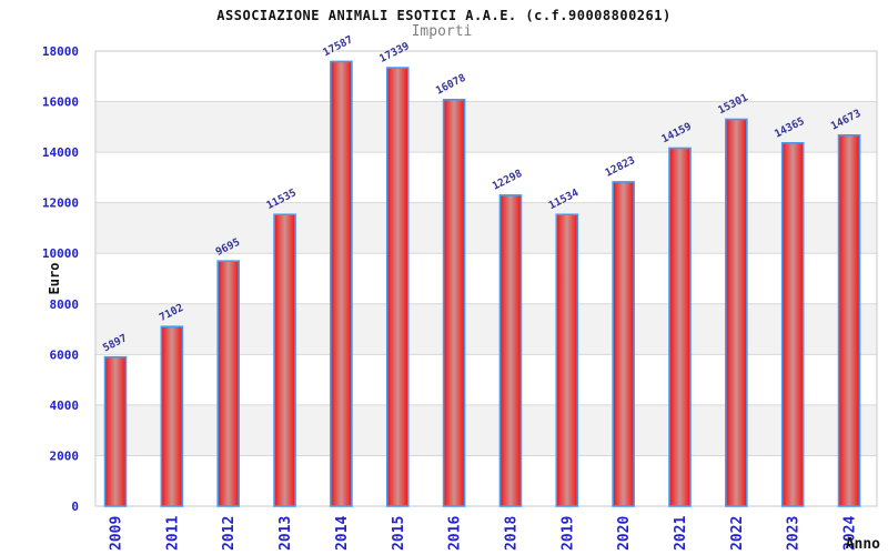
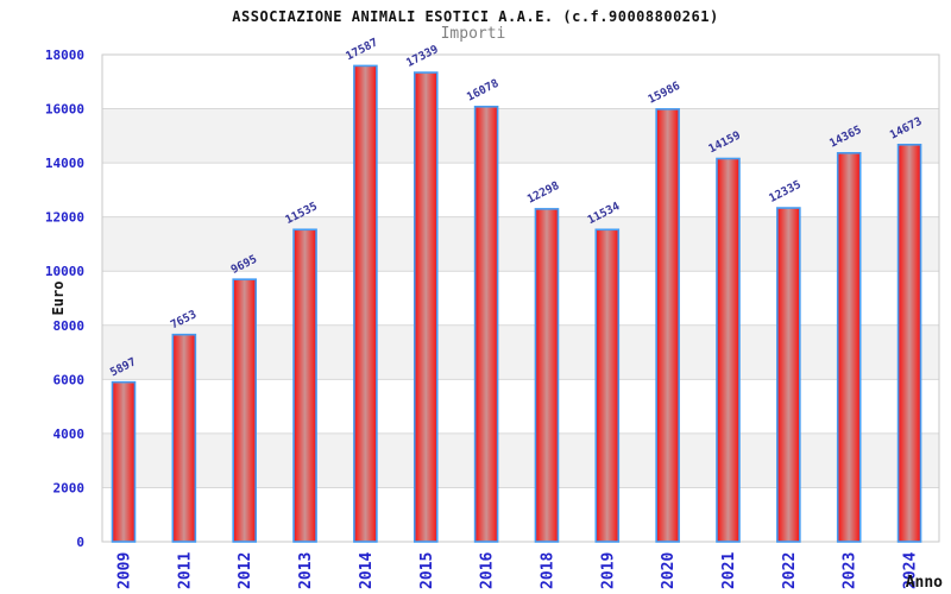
2011: 7102 -> 7653
2020: 12823 -> 15986
2022: 15301 -> 12335
